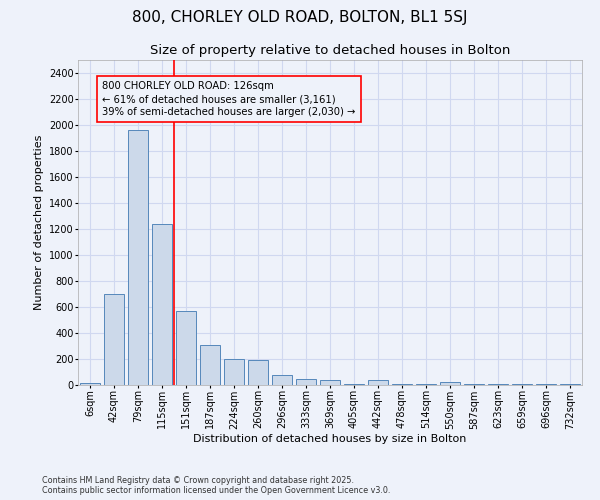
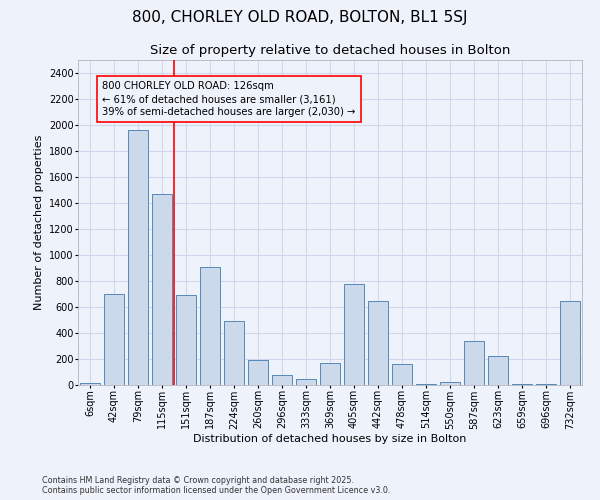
115sqm: 1240 -> 1470
151sqm: 570 -> 690
187sqm: 300 -> 910
224sqm: 200 -> 490
369sqm: 40 -> 170
405sqm: 0 -> 780
442sqm: 40 -> 650
478sqm: 0 -> 160
587sqm: 0 -> 340
623sqm: 0 -> 220
732sqm: 0 -> 650
